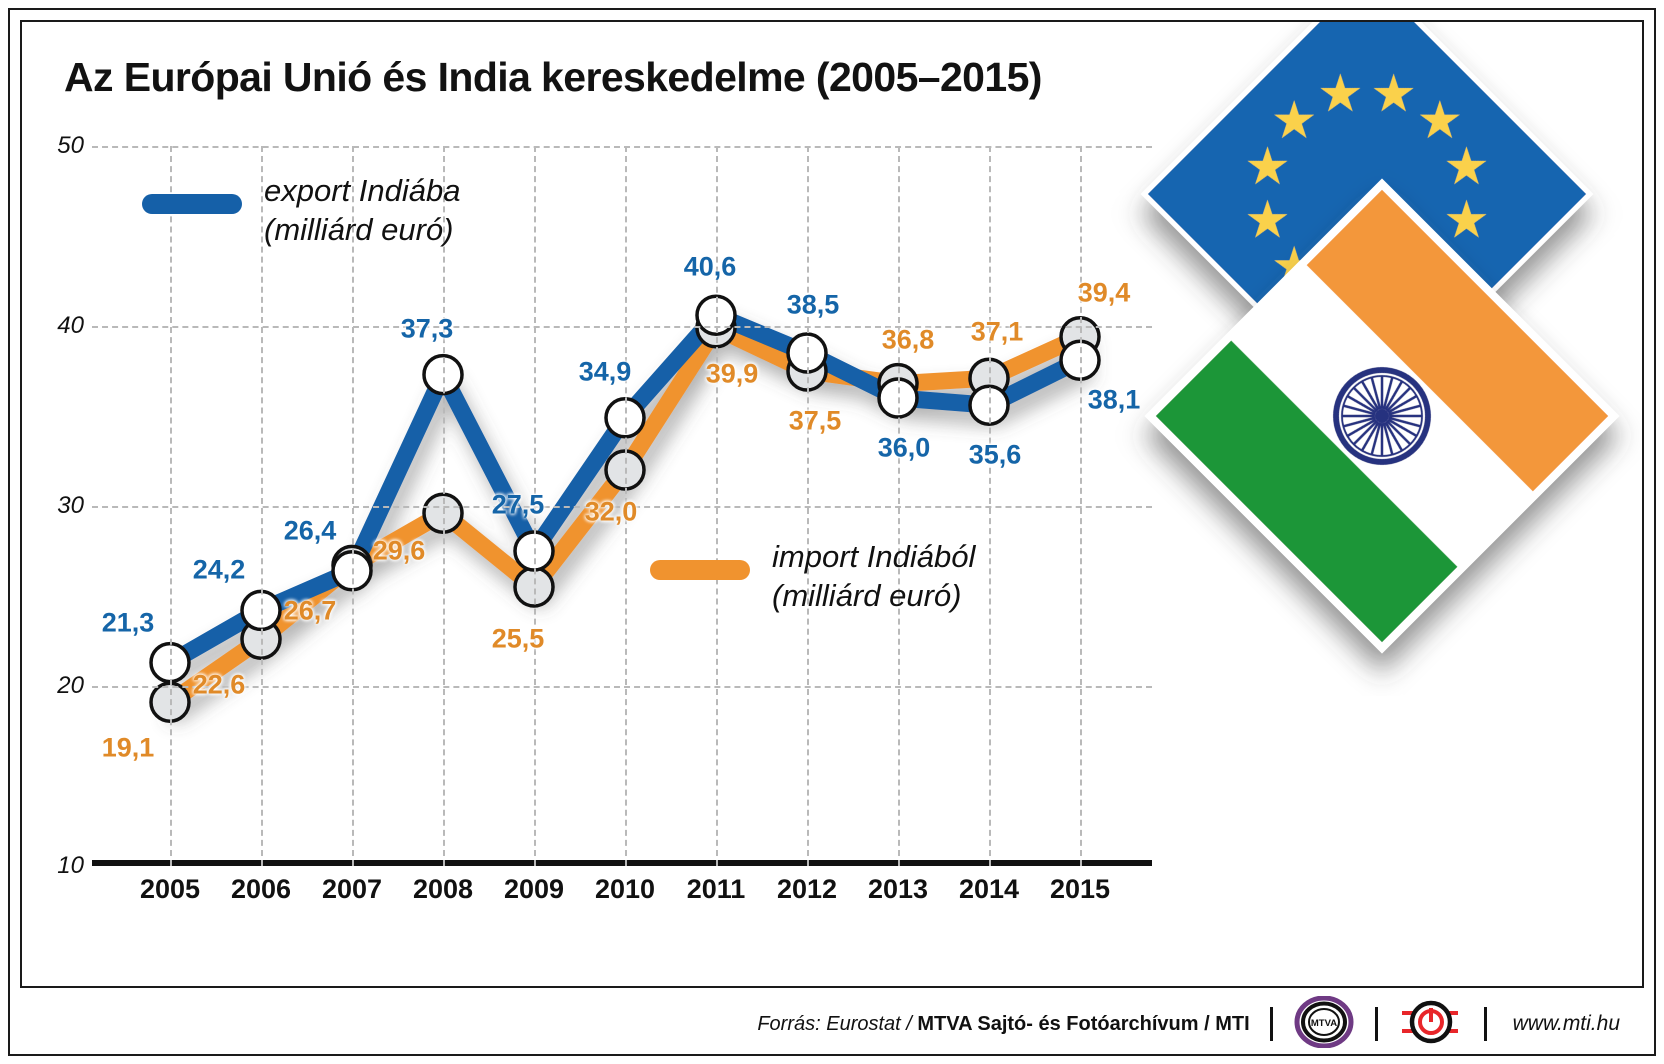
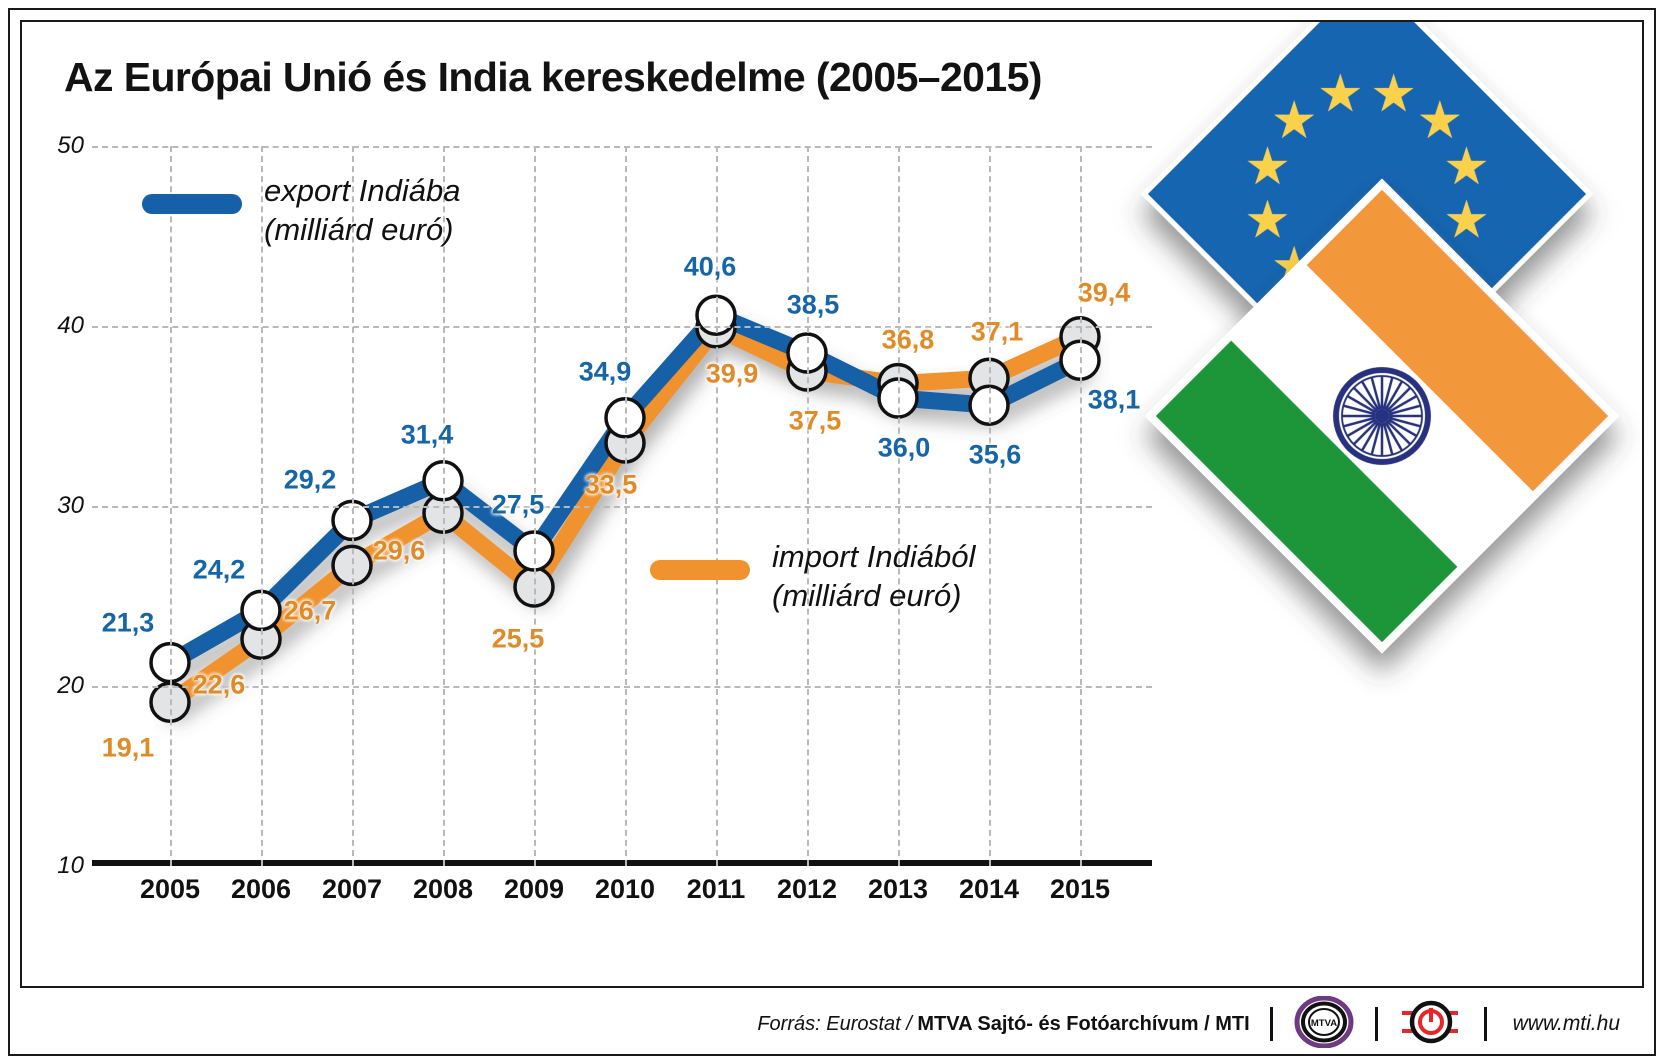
export Indiába (milliárd euró)/2007: 26,4 -> 29,2
export Indiába (milliárd euró)/2008: 37,3 -> 31,4
import Indiából (milliárd euró)/2010: 32,0 -> 33,5
